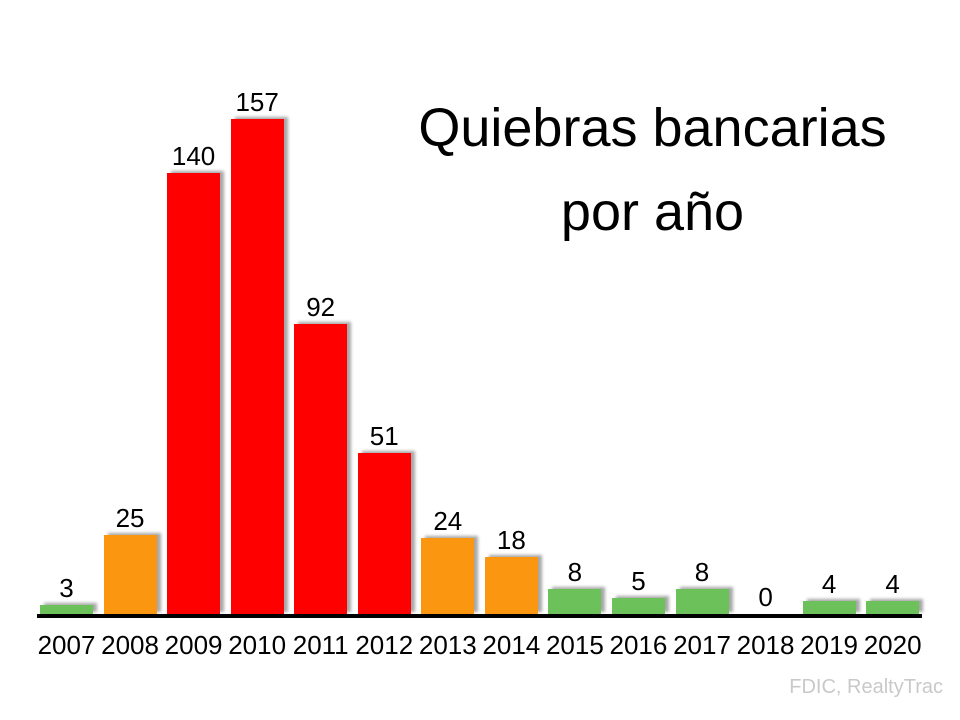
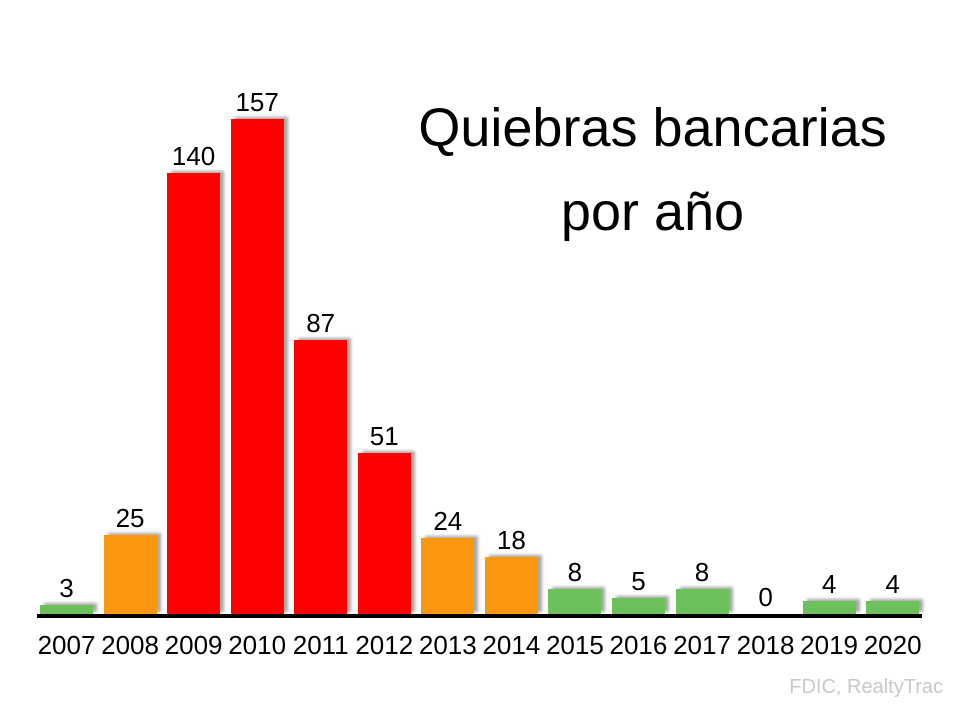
2011: 92 -> 87
